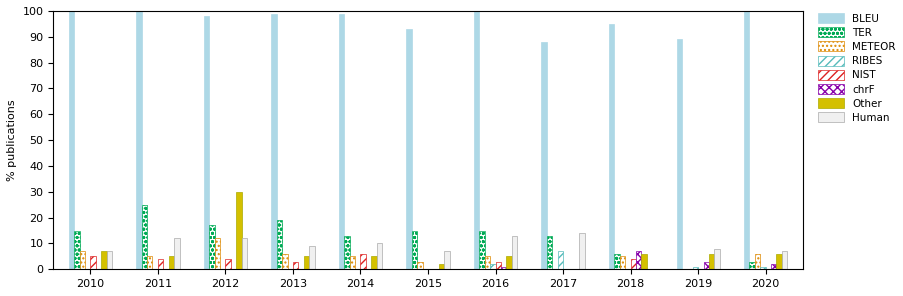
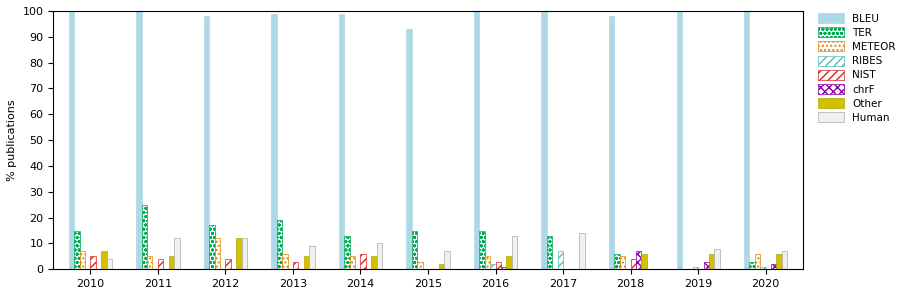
Human/2010: 7 -> 4
Other/2012: 30 -> 12
BLEU/2017: 88 -> 100
BLEU/2018: 95 -> 98
BLEU/2019: 89 -> 100
